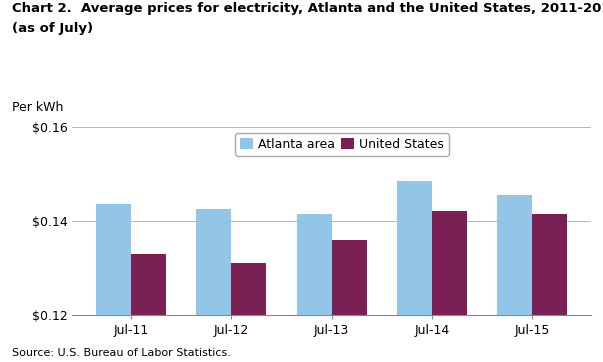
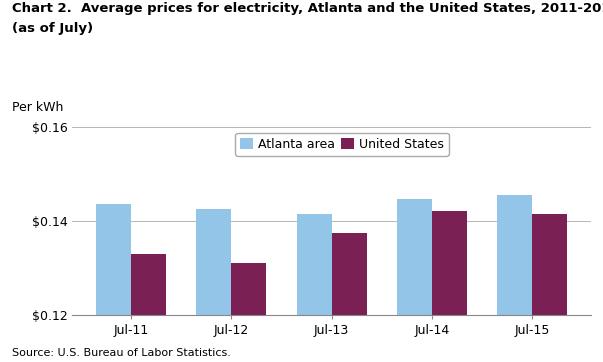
United States/Jul-13: $0.1360 -> $0.1375
Atlanta area/Jul-14: $0.1485 -> $0.1447
